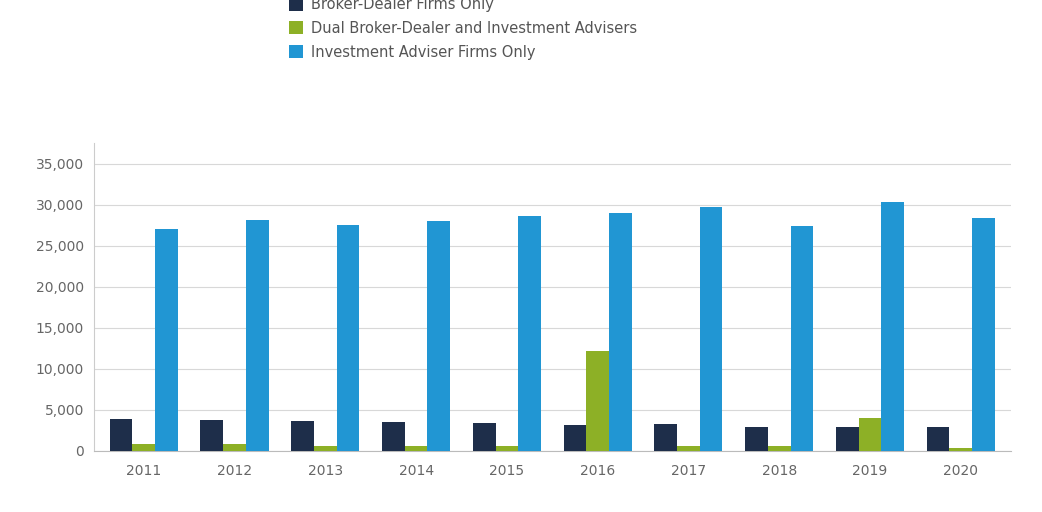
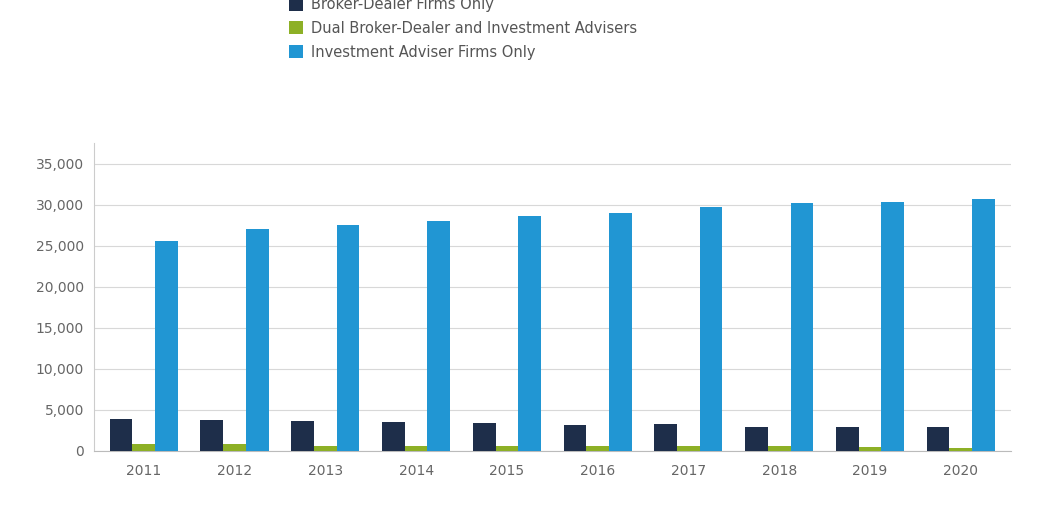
Investment Adviser Firms Only/2011: 27,000 -> 25,600
Investment Adviser Firms Only/2012: 28,200 -> 27,000
Dual Broker-Dealer and Investment Advisers/2016: 12,200 -> 500
Investment Adviser Firms Only/2018: 27,400 -> 30,200
Dual Broker-Dealer and Investment Advisers/2019: 4,000 -> 500
Investment Adviser Firms Only/2020: 28,400 -> 30,800
